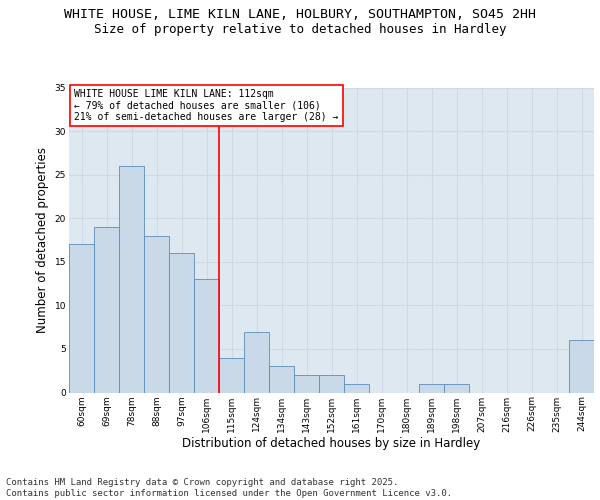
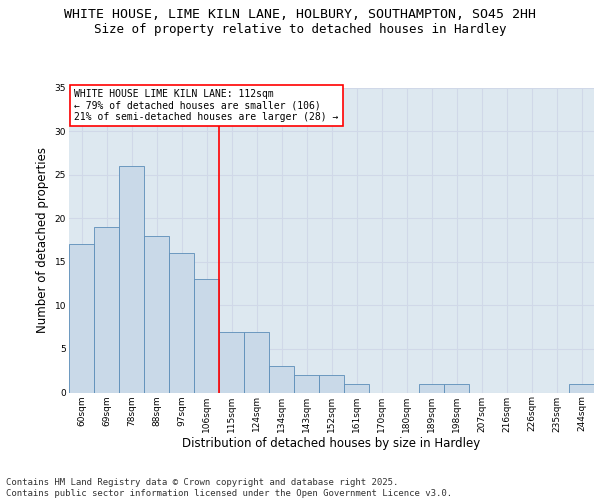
115sqm: 4 -> 7
244sqm: 6 -> 1
